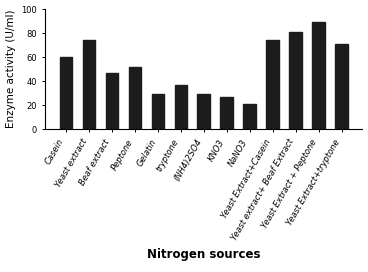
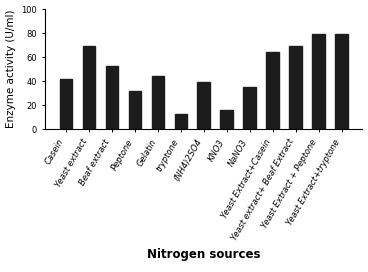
Casein: 60 -> 42
Yeast extract: 74 -> 69
Beaf extract: 47 -> 53
Peptone: 52 -> 32
Gelatin: 29 -> 44
tryptone: 37 -> 13
(NH4)2SO4: 29 -> 39
KNO3: 27 -> 16
NaNO3: 21 -> 35
Yeast Extract+Casein: 74 -> 64
Yeast extract+ Beaf Extract: 81 -> 69
Yeast Extract + Peptone: 89 -> 79
Yeast Extract+tryptone: 71 -> 79
